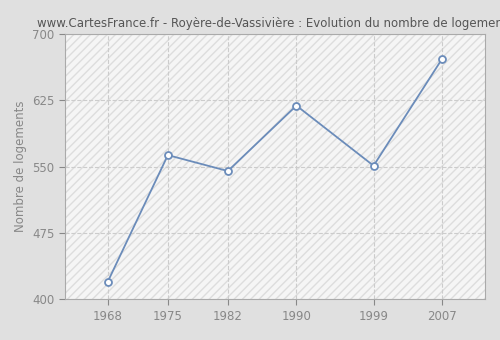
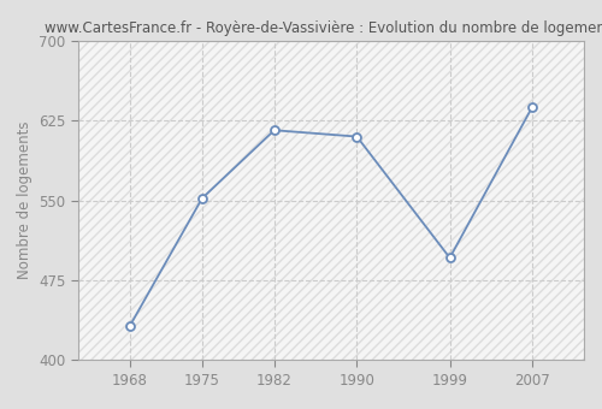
1968: 420 -> 432
1975: 563 -> 552
1982: 545 -> 616
1990: 619 -> 610
1999: 551 -> 496
2007: 672 -> 638
